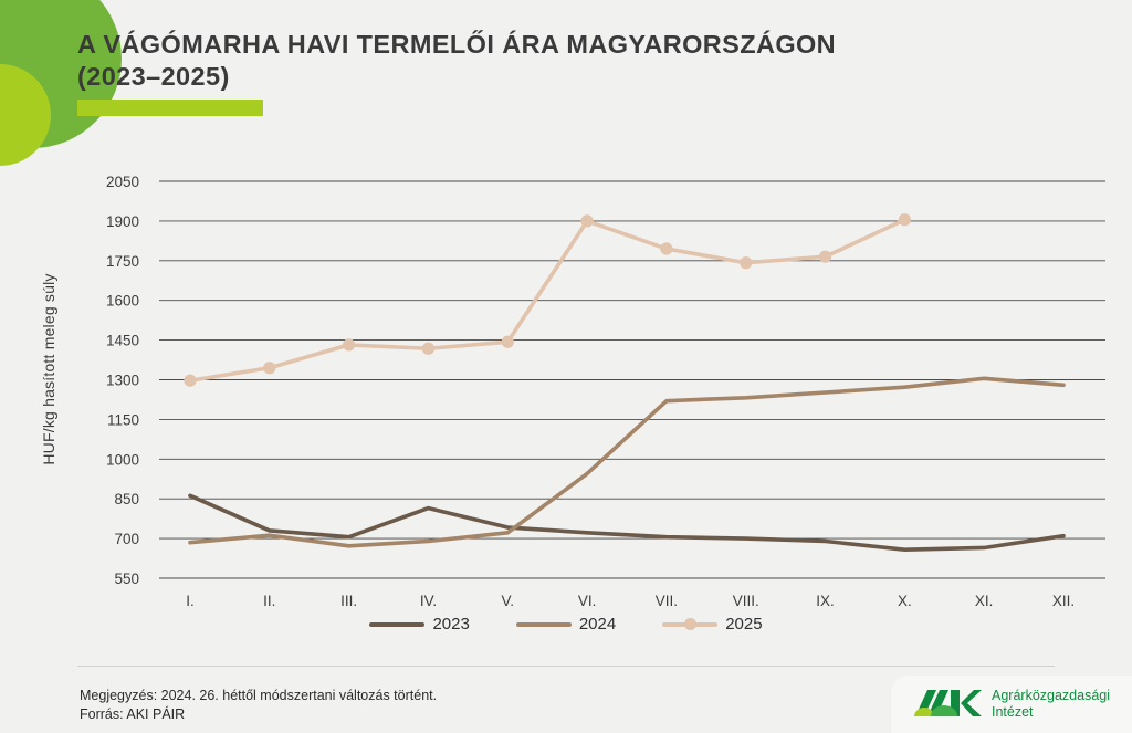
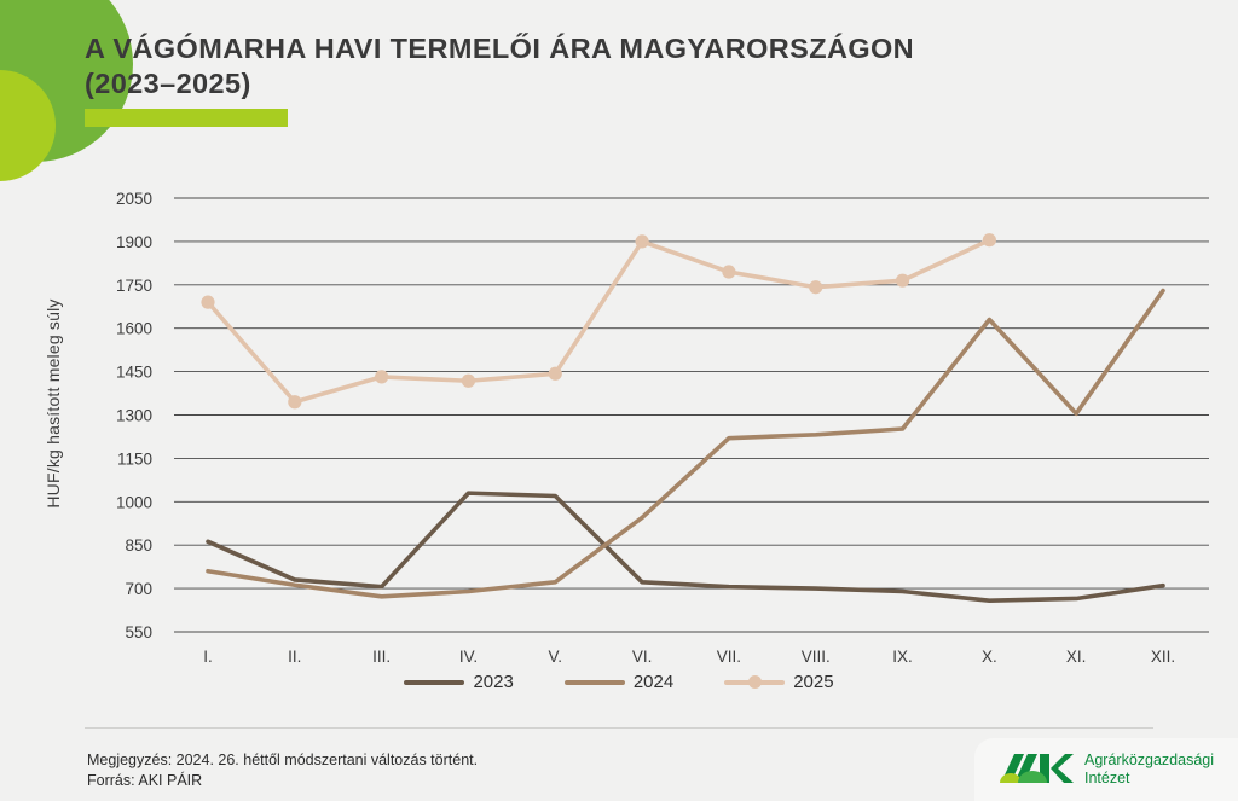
2024/I.: 680 -> 760
2025/I.: 1300 -> 1690
2023/IV.: 820 -> 1030
2023/V.: 740 -> 1020
2024/X.: 1270 -> 1630
2024/XII.: 1280 -> 1730
